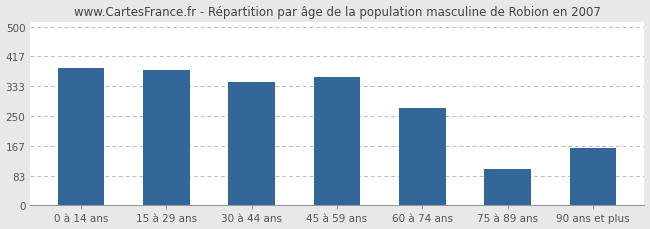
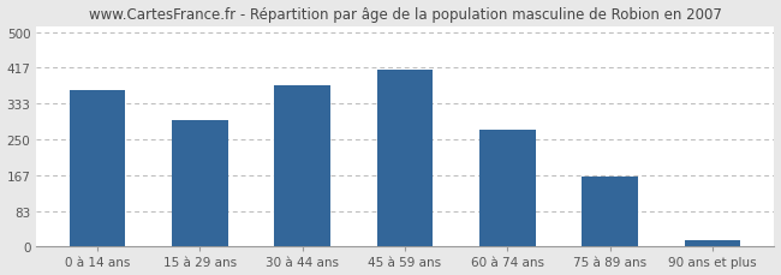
0 à 14 ans: 385 -> 365
15 à 29 ans: 380 -> 295
30 à 44 ans: 345 -> 375
45 à 59 ans: 360 -> 413
75 à 89 ans: 100 -> 162
90 ans et plus: 160 -> 14
